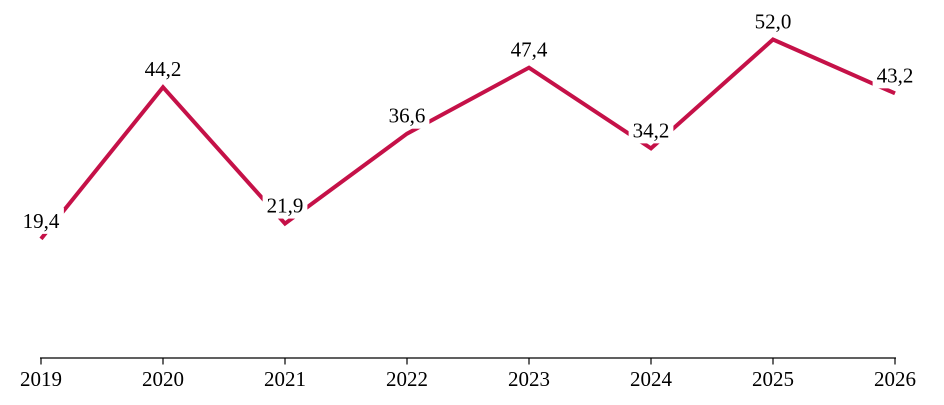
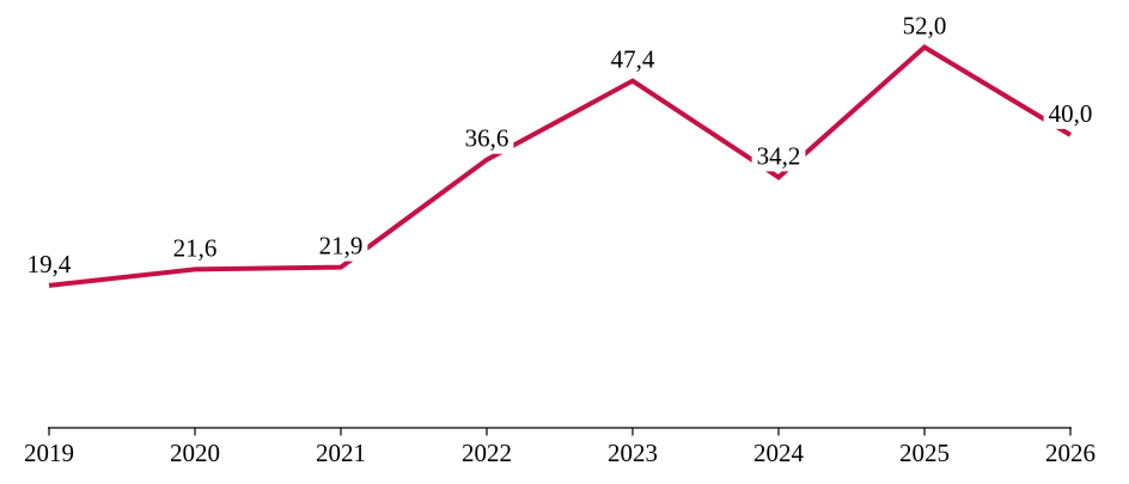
2020: 44,2 -> 21,6
2026: 43,2 -> 40,0
